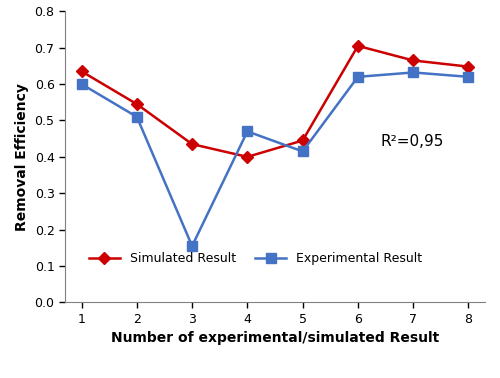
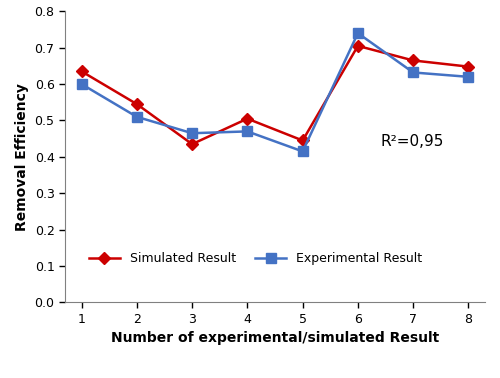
Experimental Result/3: 0.155 -> 0.465
Simulated Result/4: 0.400 -> 0.505
Experimental Result/6: 0.620 -> 0.740
